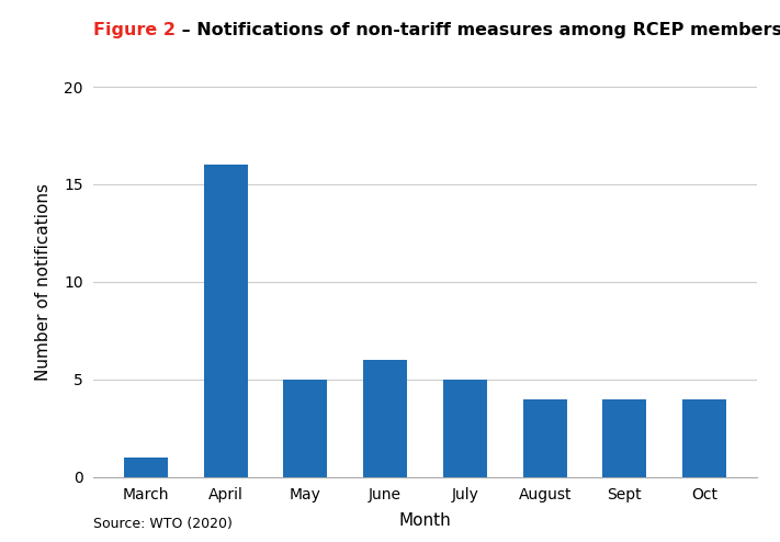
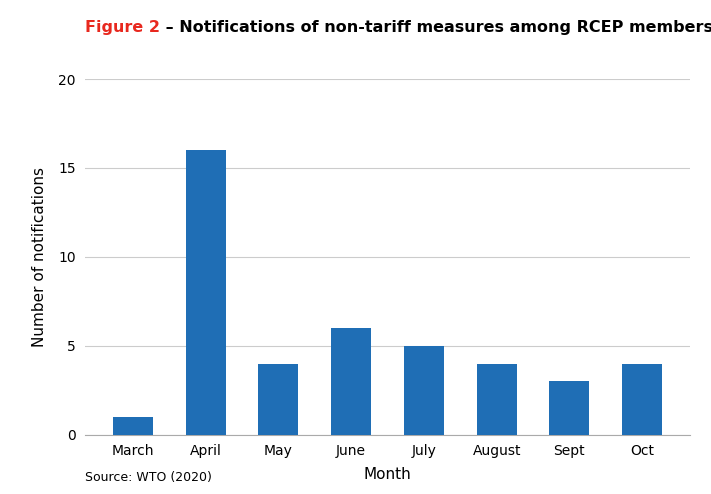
May: 5 -> 4
Sept: 4 -> 3
